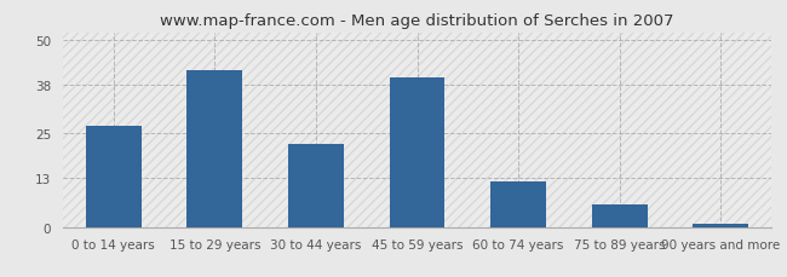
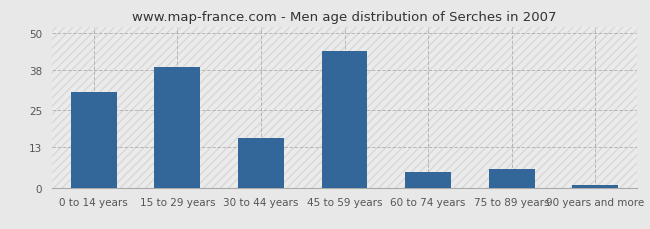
0 to 14 years: 27 -> 31
15 to 29 years: 42 -> 39
30 to 44 years: 22 -> 16
45 to 59 years: 40 -> 44
60 to 74 years: 12 -> 5
